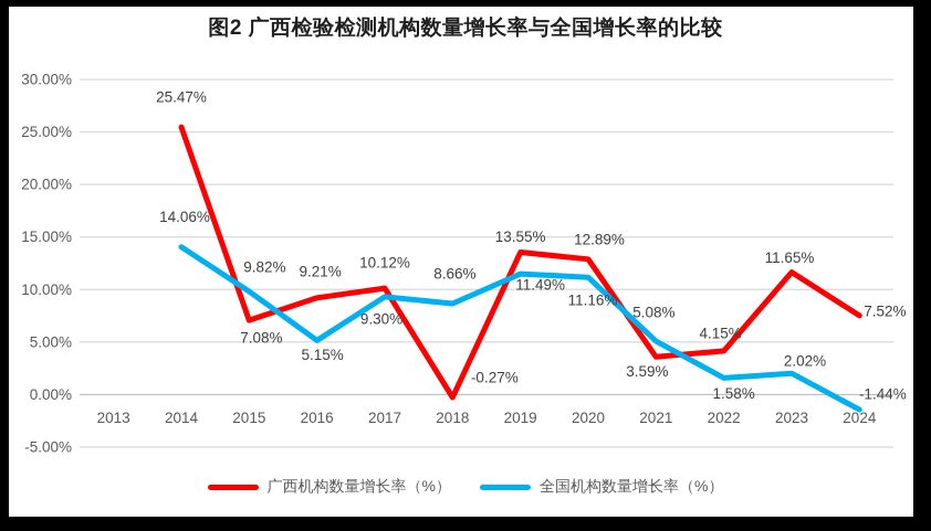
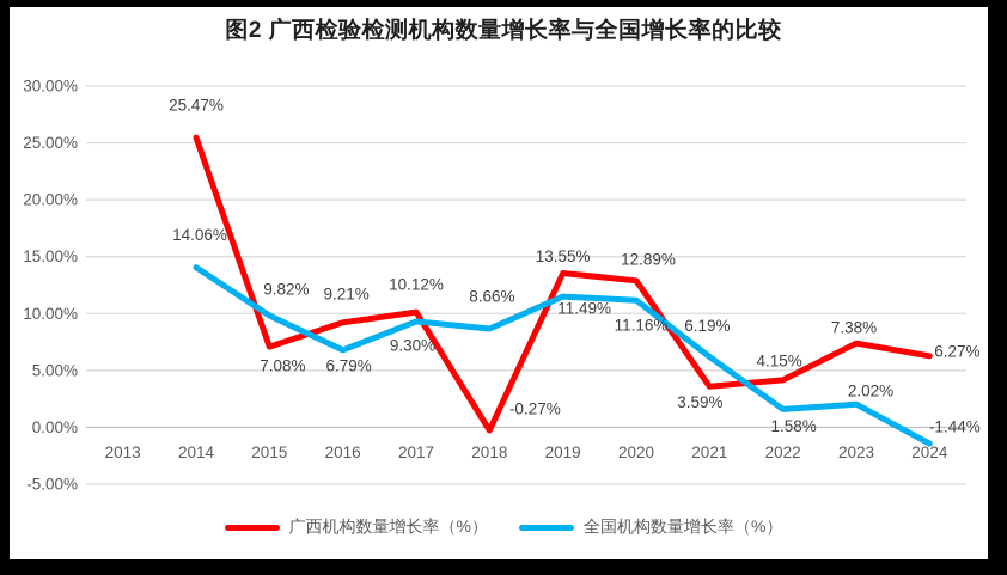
全国机构数量增长率（%）/2016: 5.15% -> 6.79%
全国机构数量增长率（%）/2021: 5.08% -> 6.19%
广西机构数量增长率（%）/2023: 11.65% -> 7.38%
广西机构数量增长率（%）/2024: 7.52% -> 6.27%
